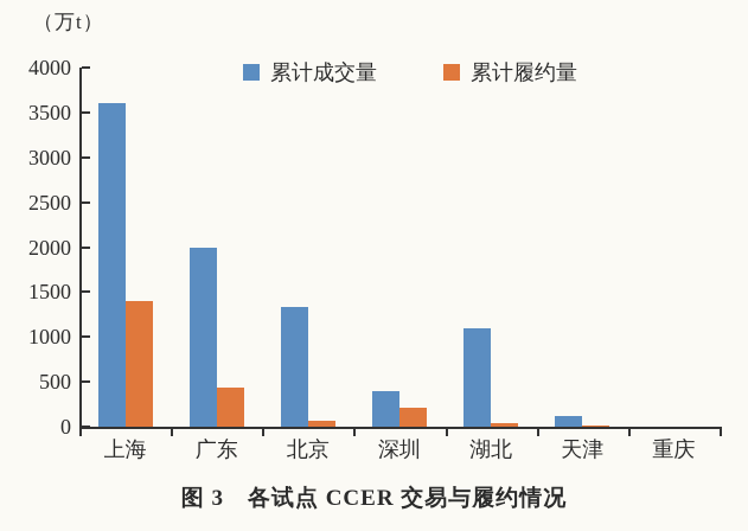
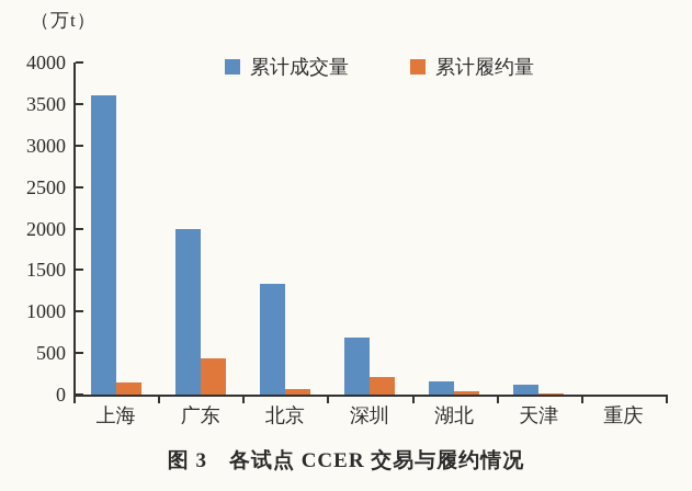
累计履约量/上海: 1400 -> 200
累计成交量/深圳: 400 -> 700
累计成交量/湖北: 1100 -> 200
